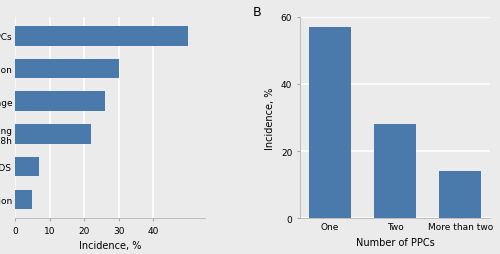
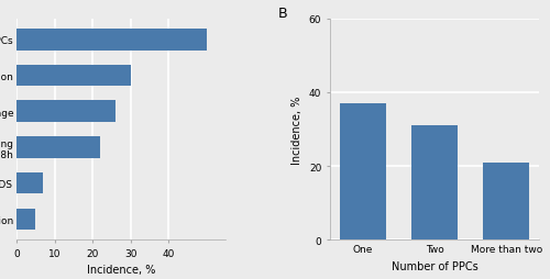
One: 57 -> 37
Two: 28 -> 31
More than two: 14 -> 21
